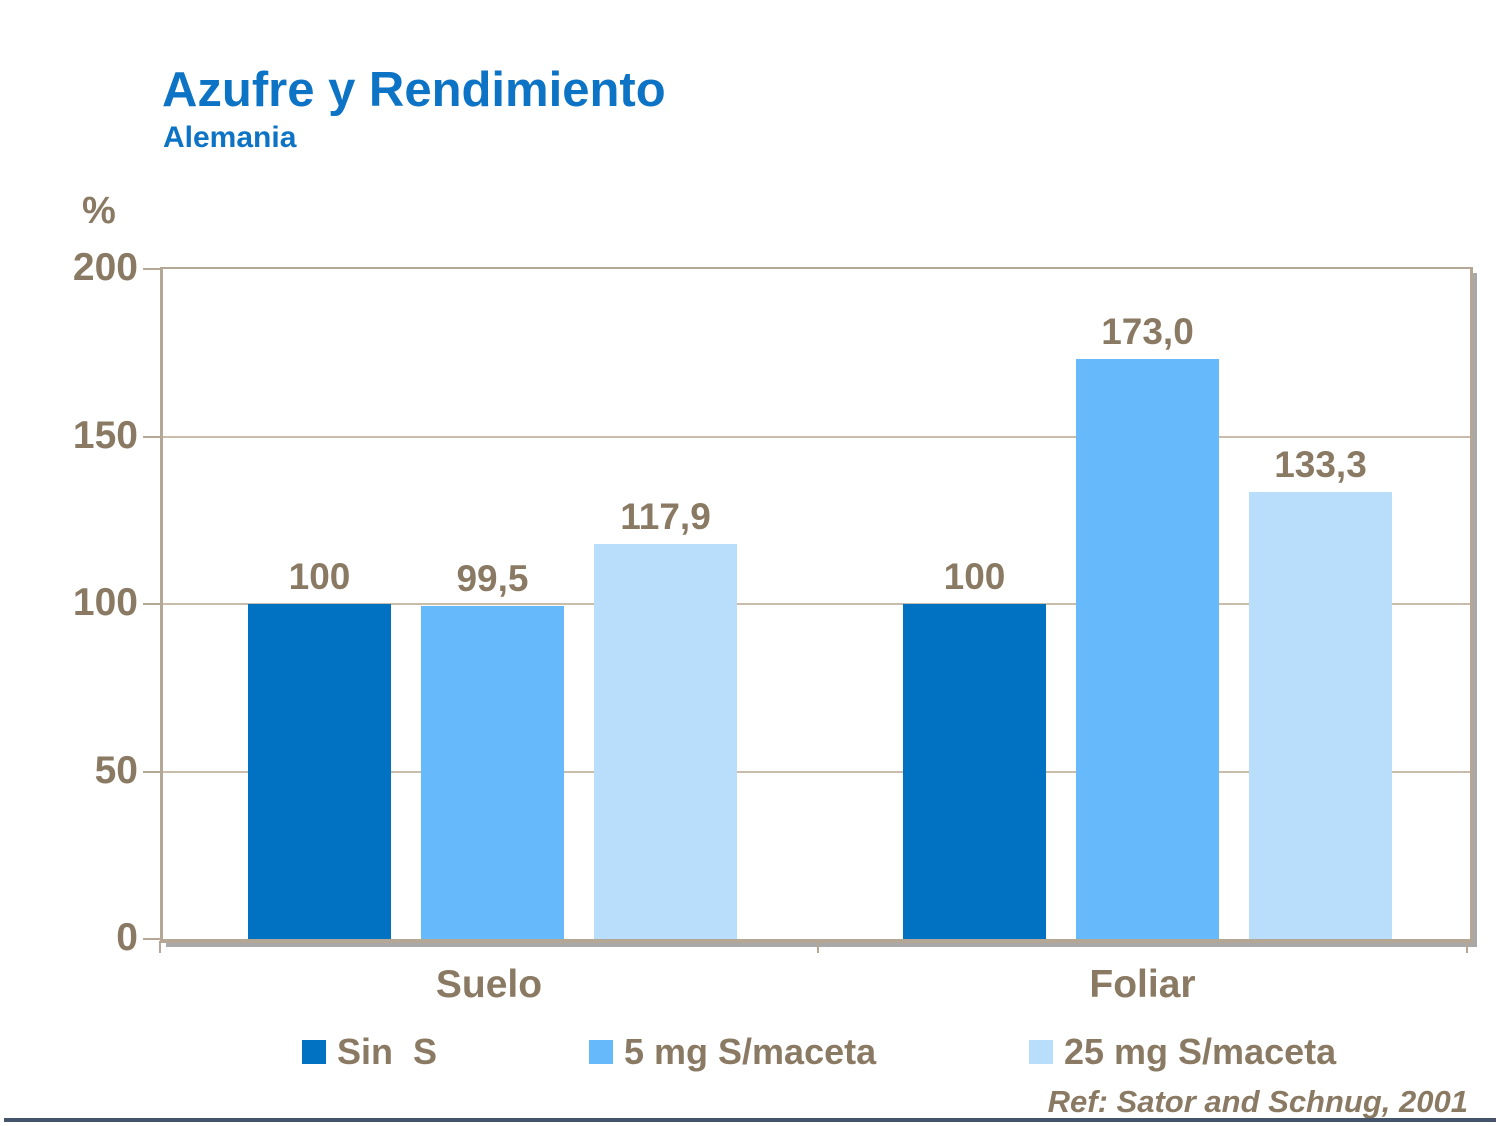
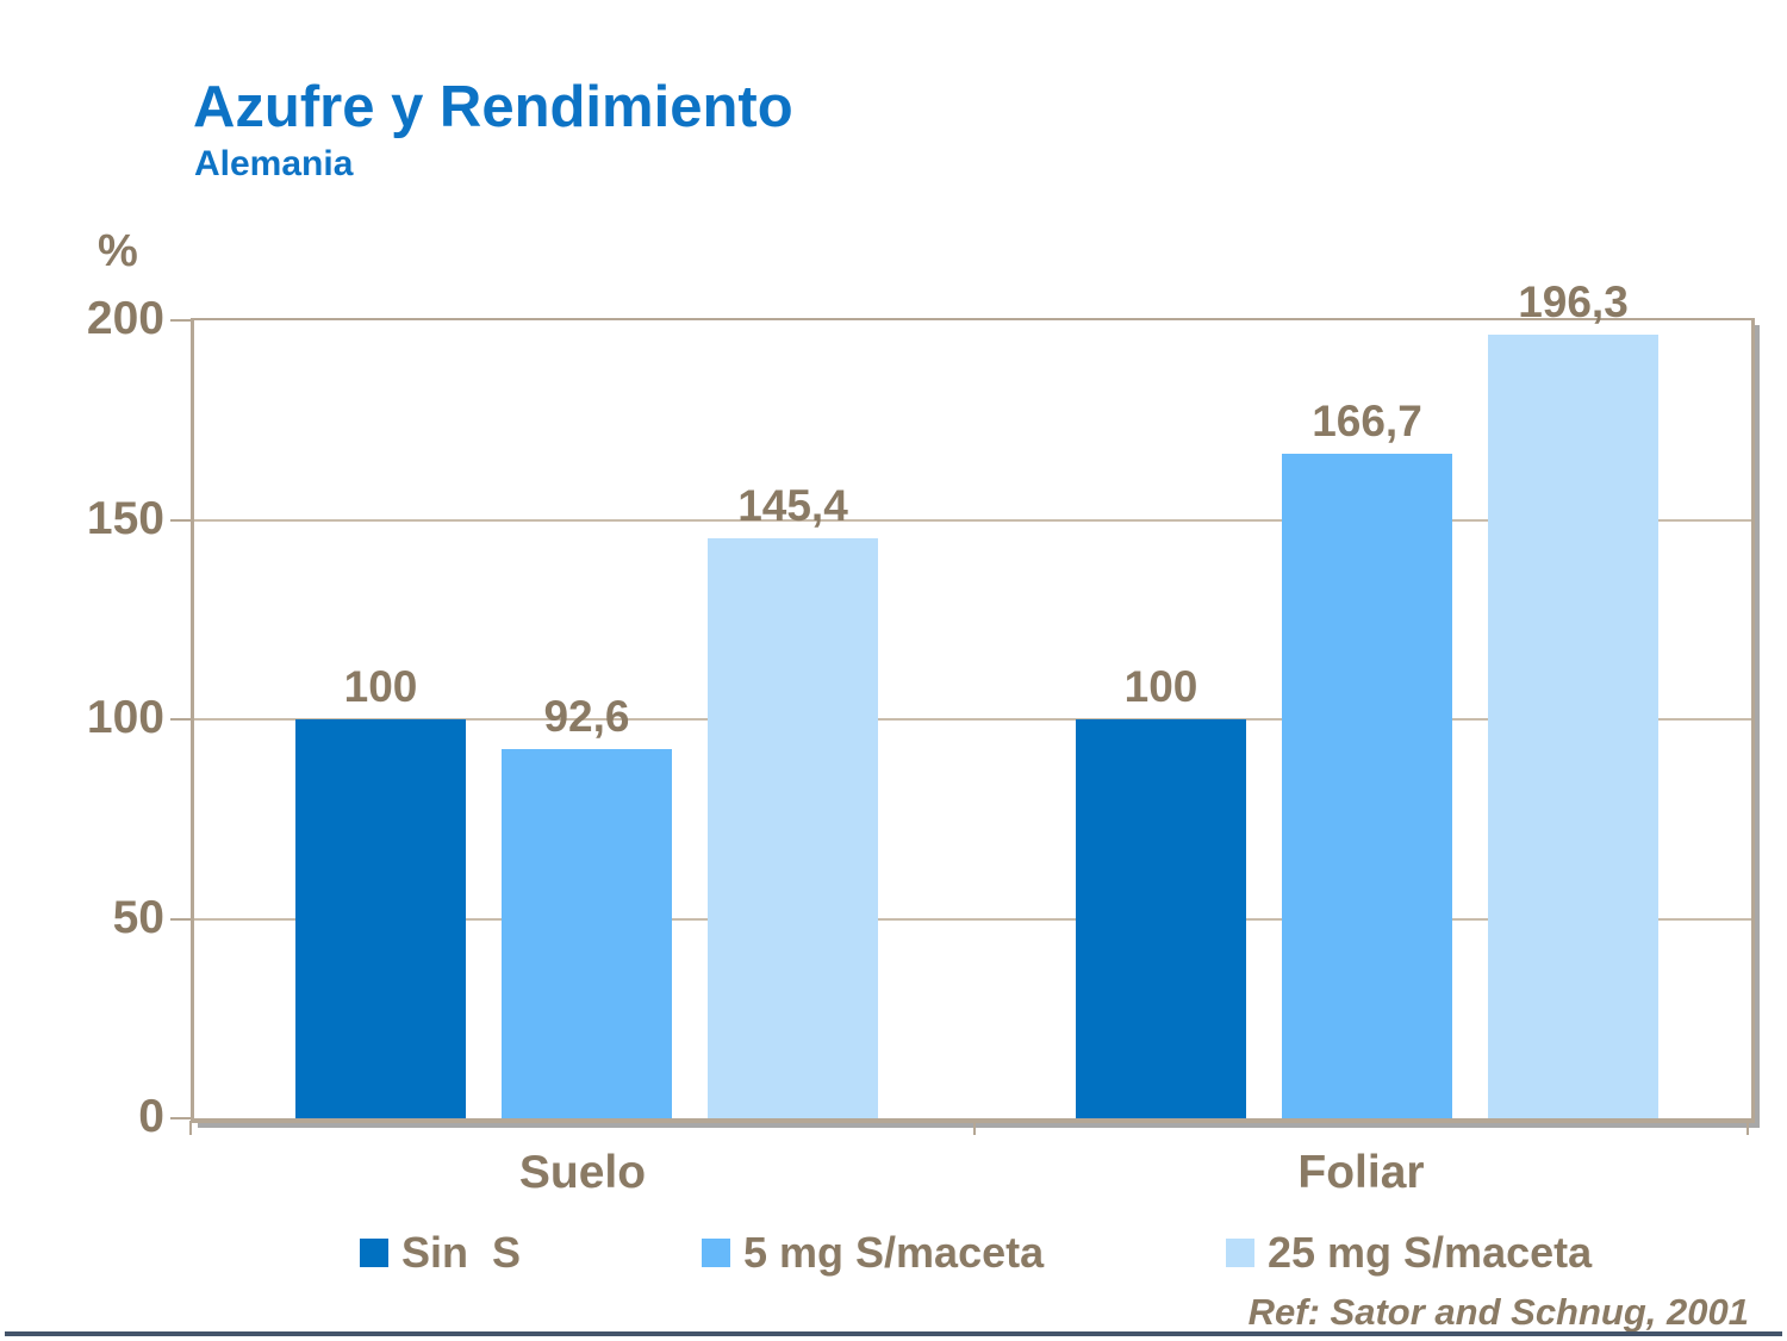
5 mg S/maceta/Suelo: 99,5 -> 92,6
25 mg S/maceta/Suelo: 117,9 -> 145,4
5 mg S/maceta/Foliar: 173,0 -> 166,7
25 mg S/maceta/Foliar: 133,3 -> 196,3
